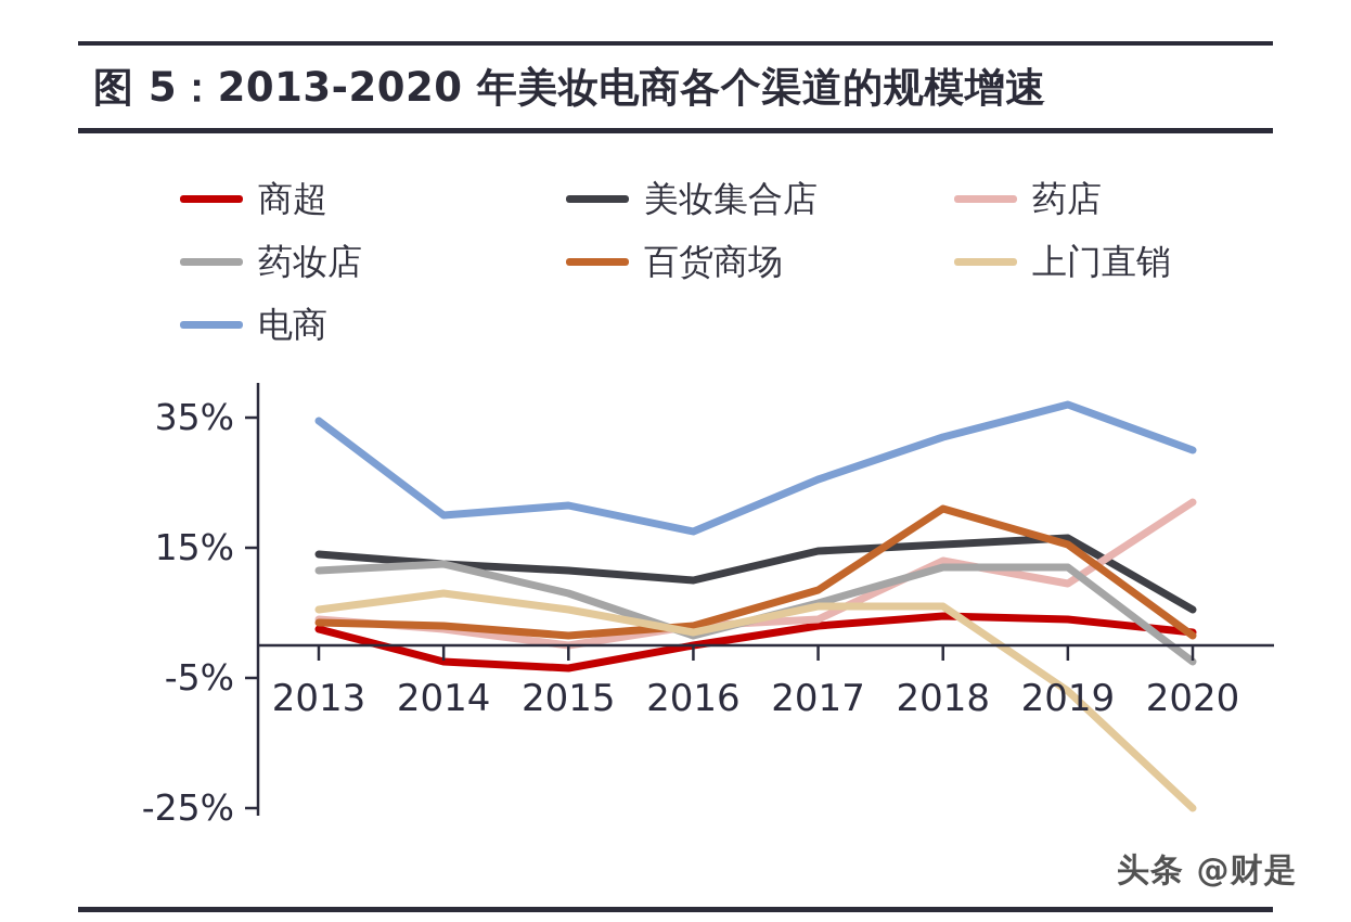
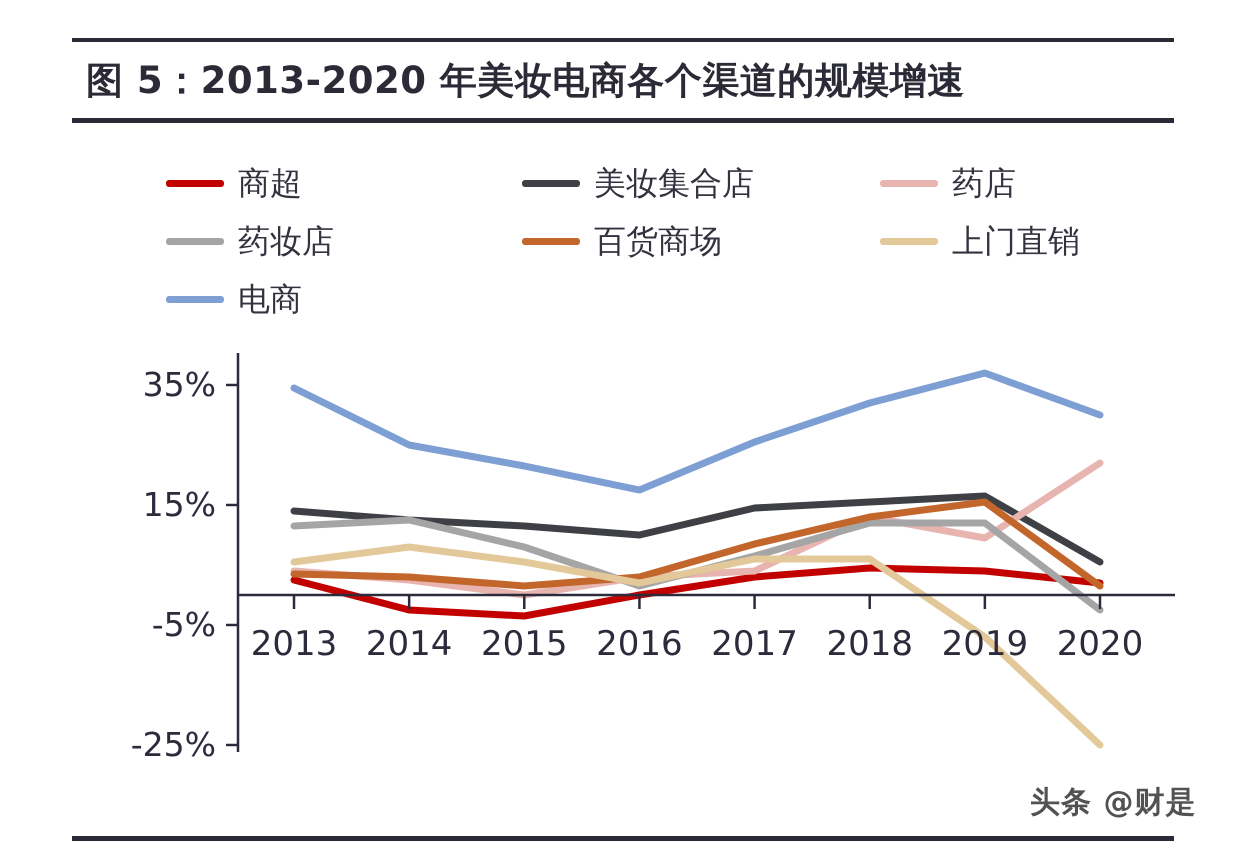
电商/2014: 20% -> 25%
百货商场/2018: 21% -> 13%
